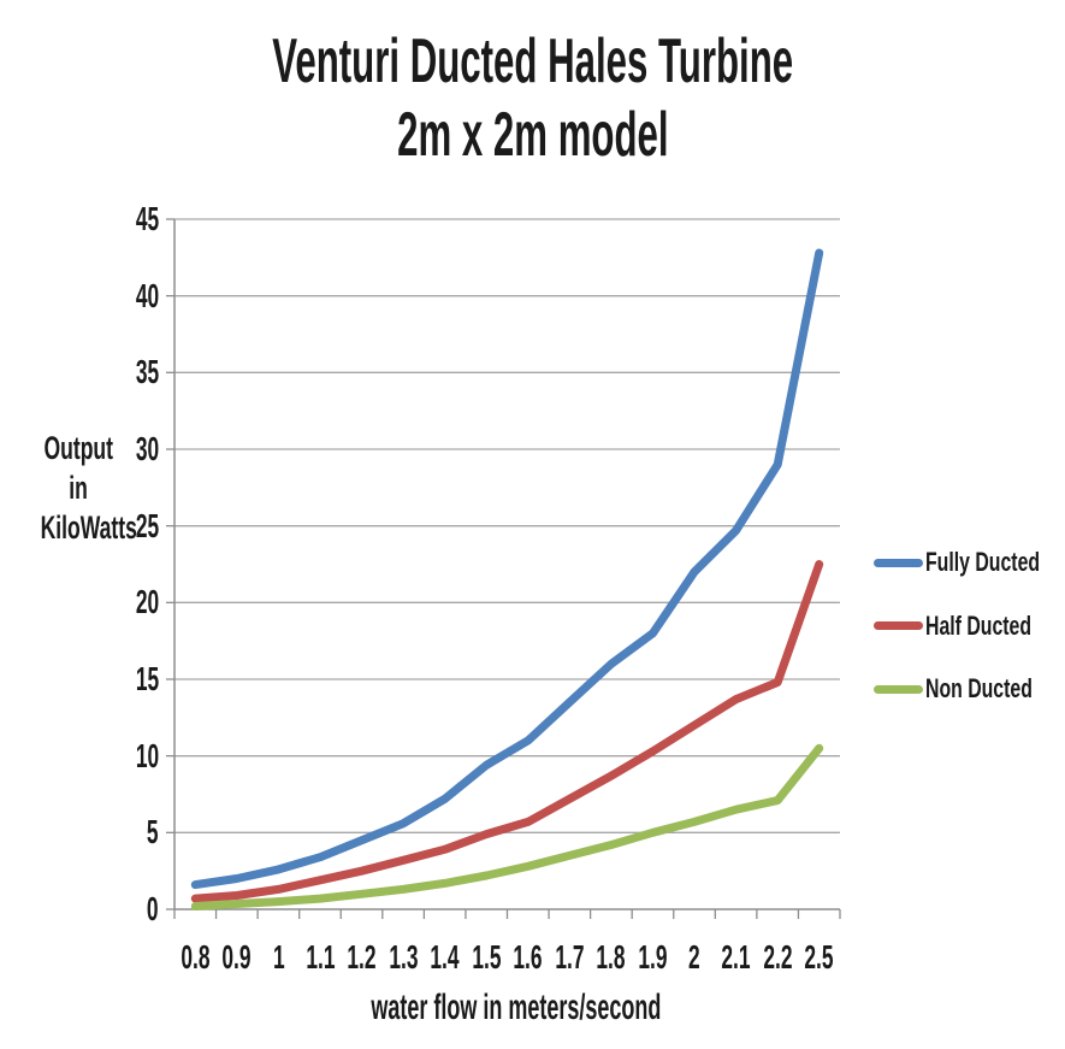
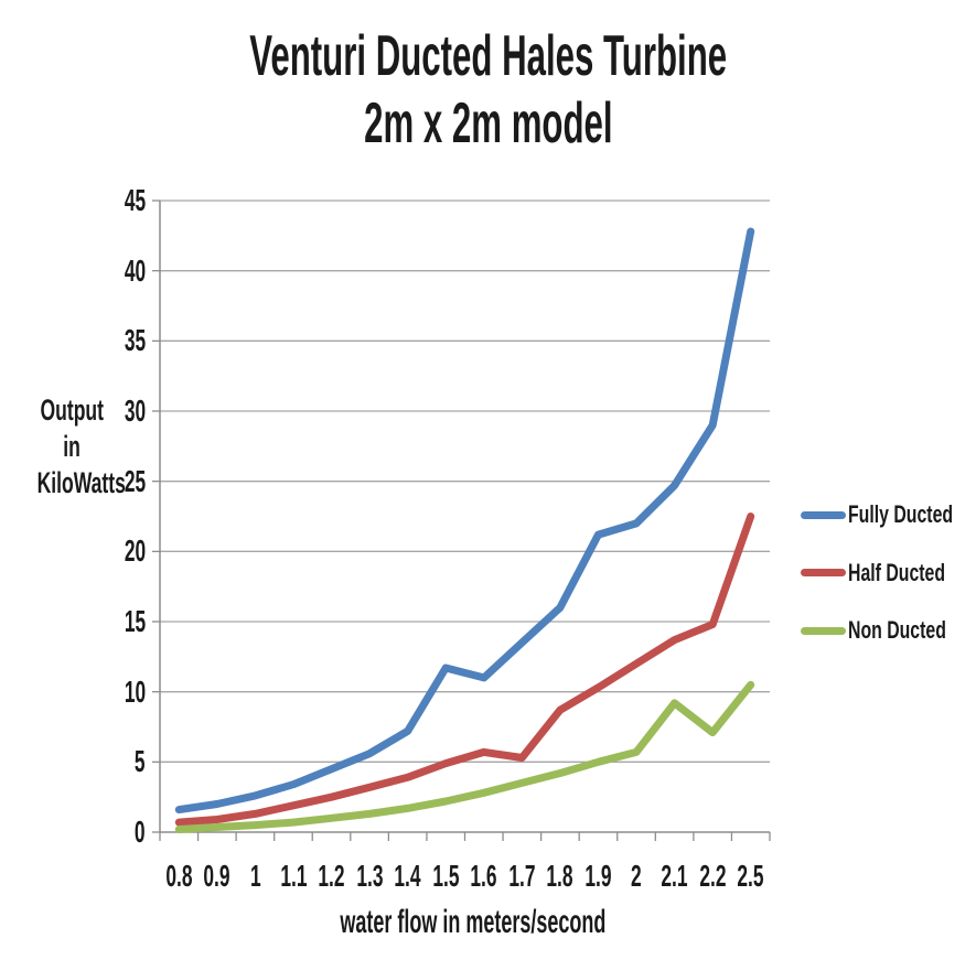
Fully Ducted/1.5: 9.4 -> 11.7
Half Ducted/1.7: 7.2 -> 5.3
Fully Ducted/1.9: 18.0 -> 21.2
Non Ducted/2.1: 6.5 -> 9.2
